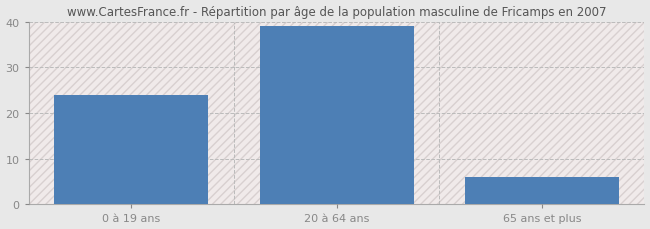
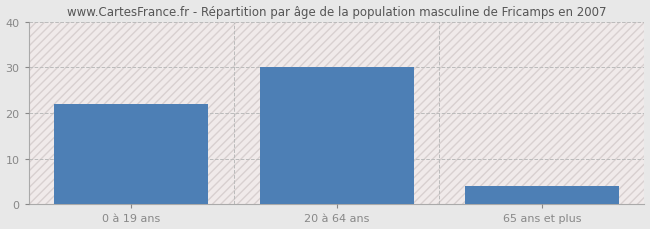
0 à 19 ans: 24 -> 22
20 à 64 ans: 39 -> 30
65 ans et plus: 6 -> 4
